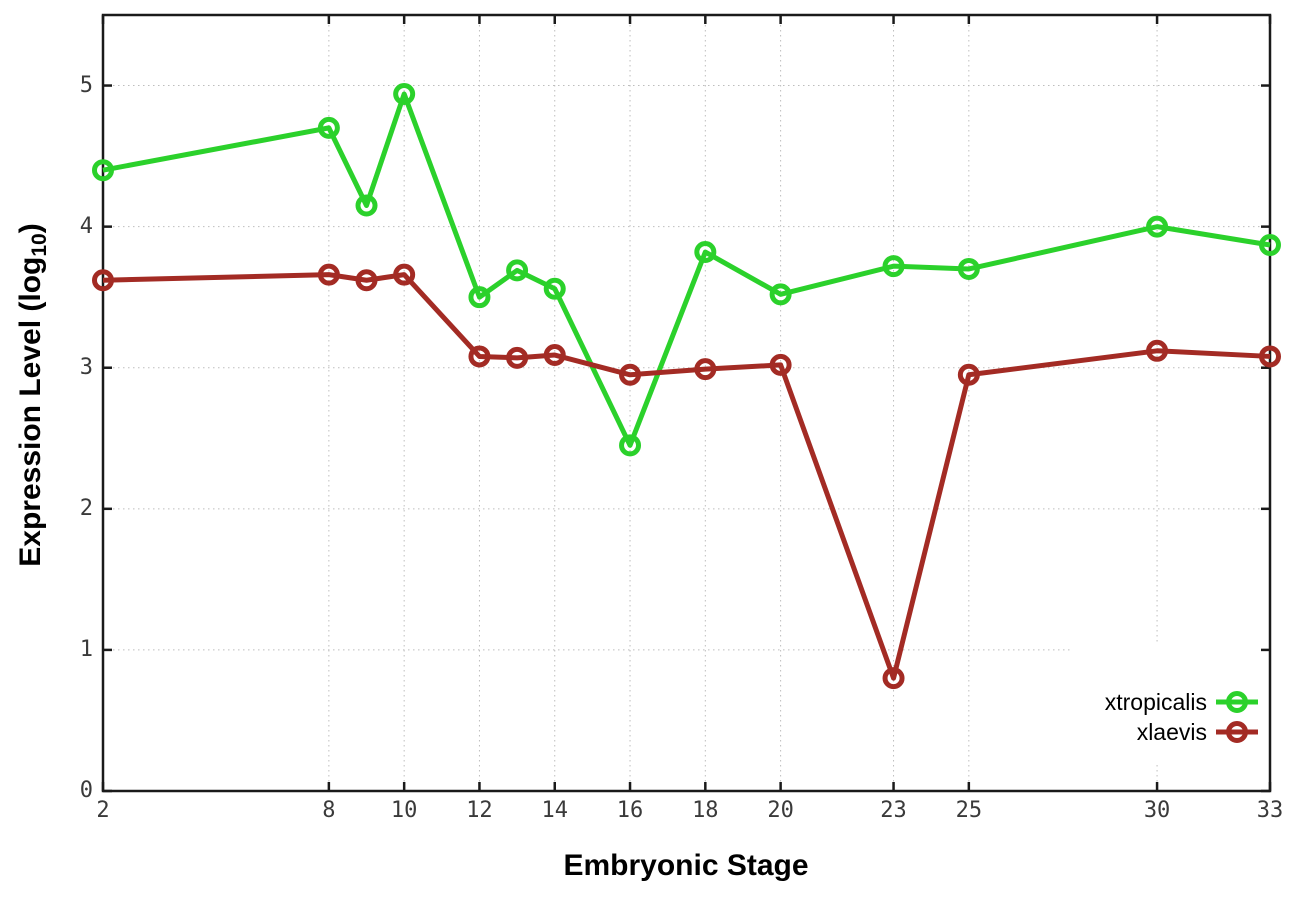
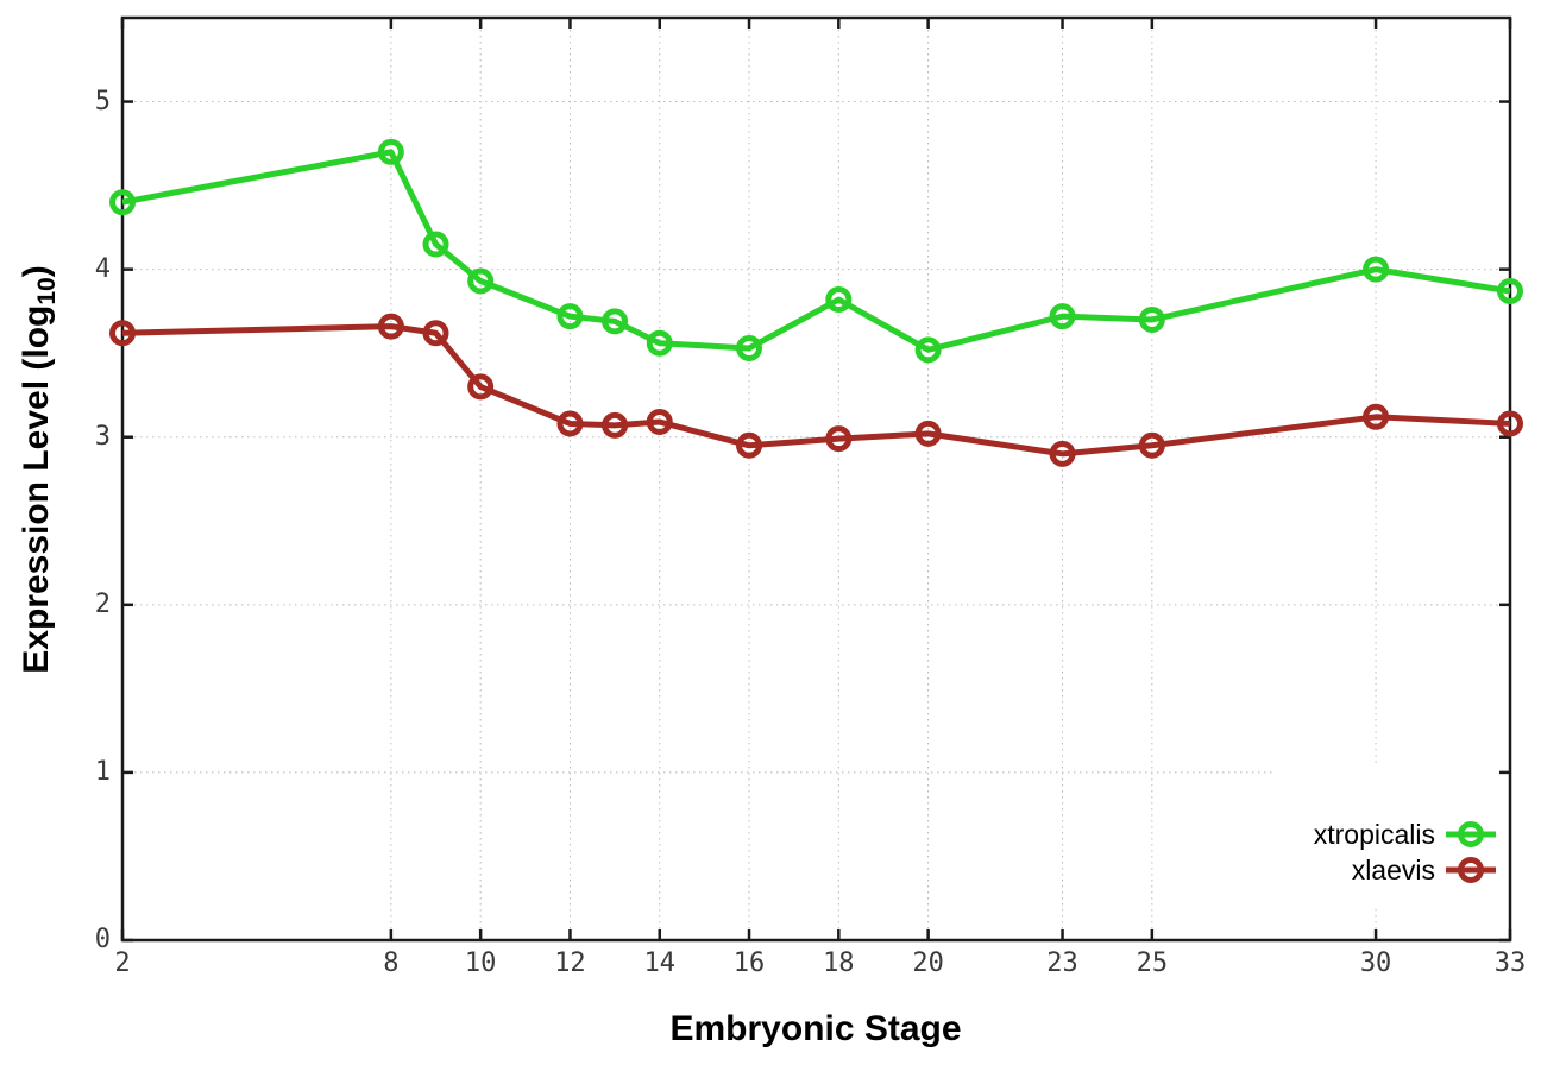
xtropicalis/10: 4.94 -> 3.93
xlaevis/10: 3.66 -> 3.30
xtropicalis/12: 3.50 -> 3.72
xtropicalis/16: 2.45 -> 3.53
xlaevis/23: 0.80 -> 2.90
